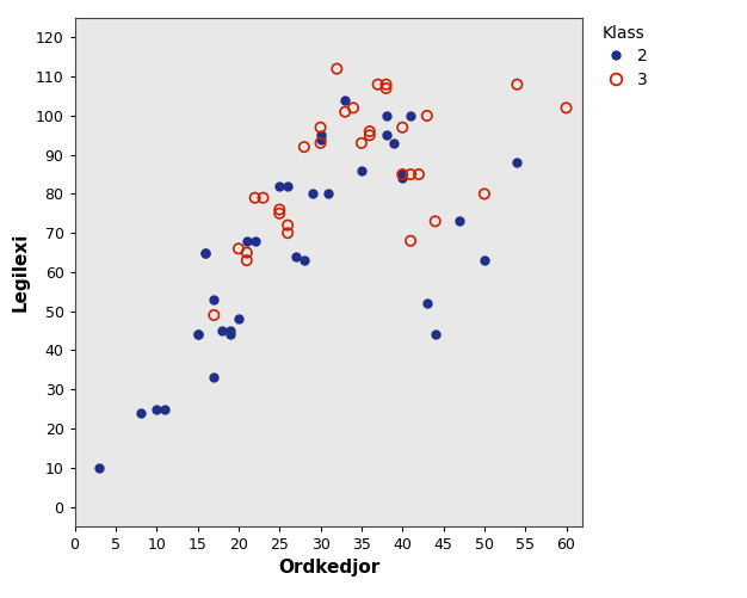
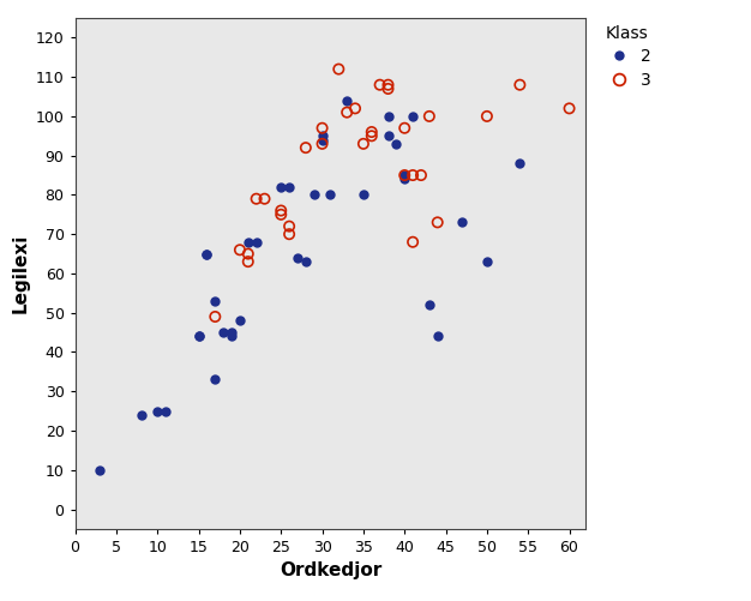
2/35: 86 -> 80
3/50: 80 -> 100
